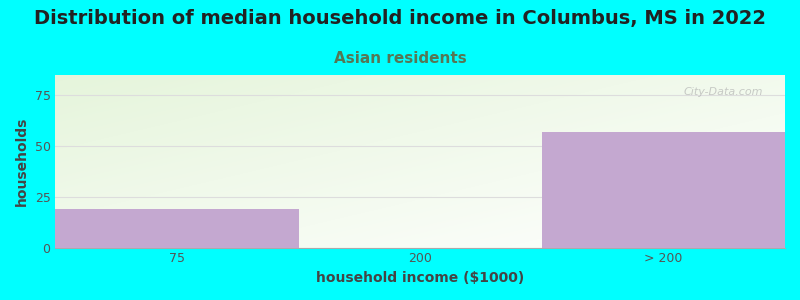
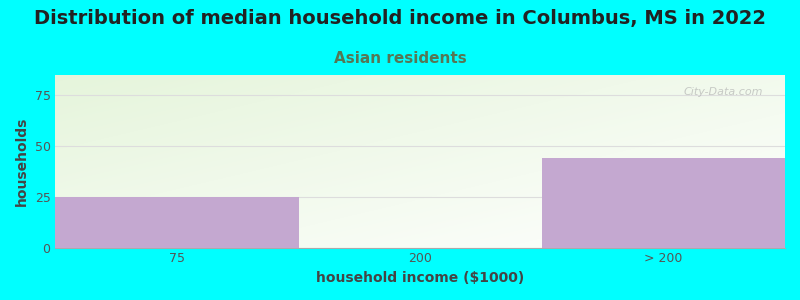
75: 19 -> 25
> 200: 57 -> 44
